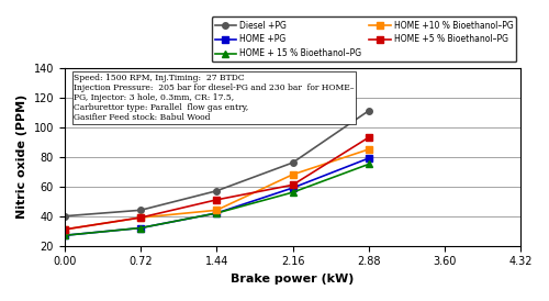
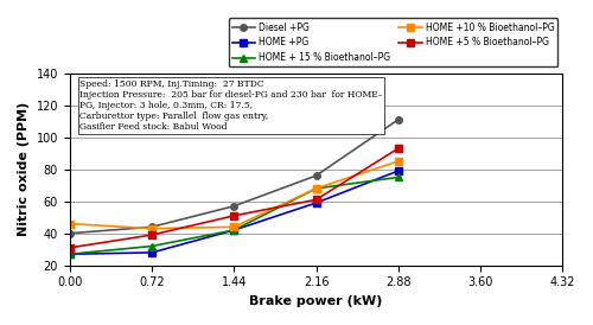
HOME +10 % Bioethanol–PG/0.00: 31 -> 46
HOME +PG/0.72: 32 -> 28
HOME +10 % Bioethanol–PG/0.72: 39 -> 43
HOME + 15 % Bioethanol–PG/2.16: 56 -> 68
